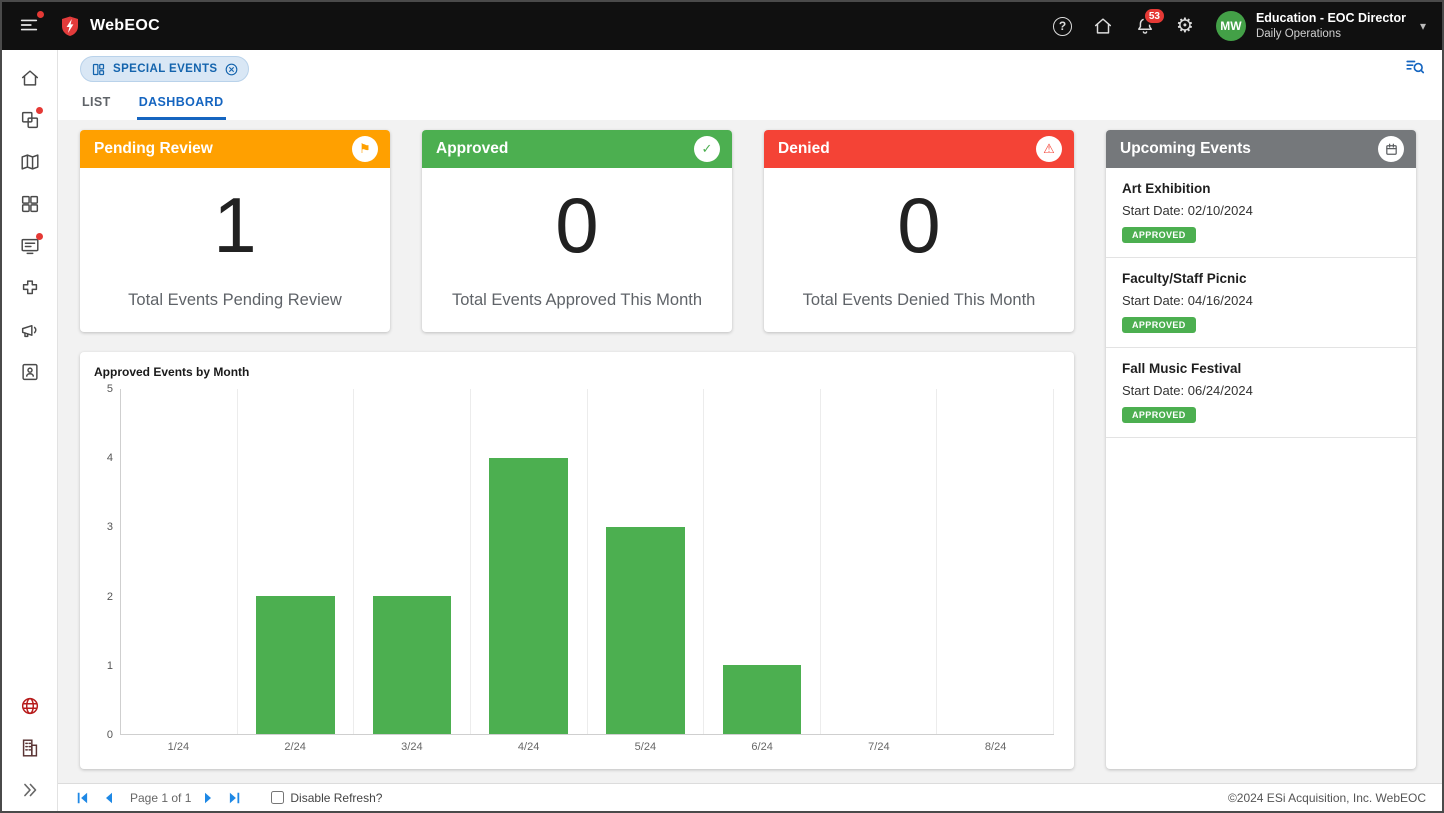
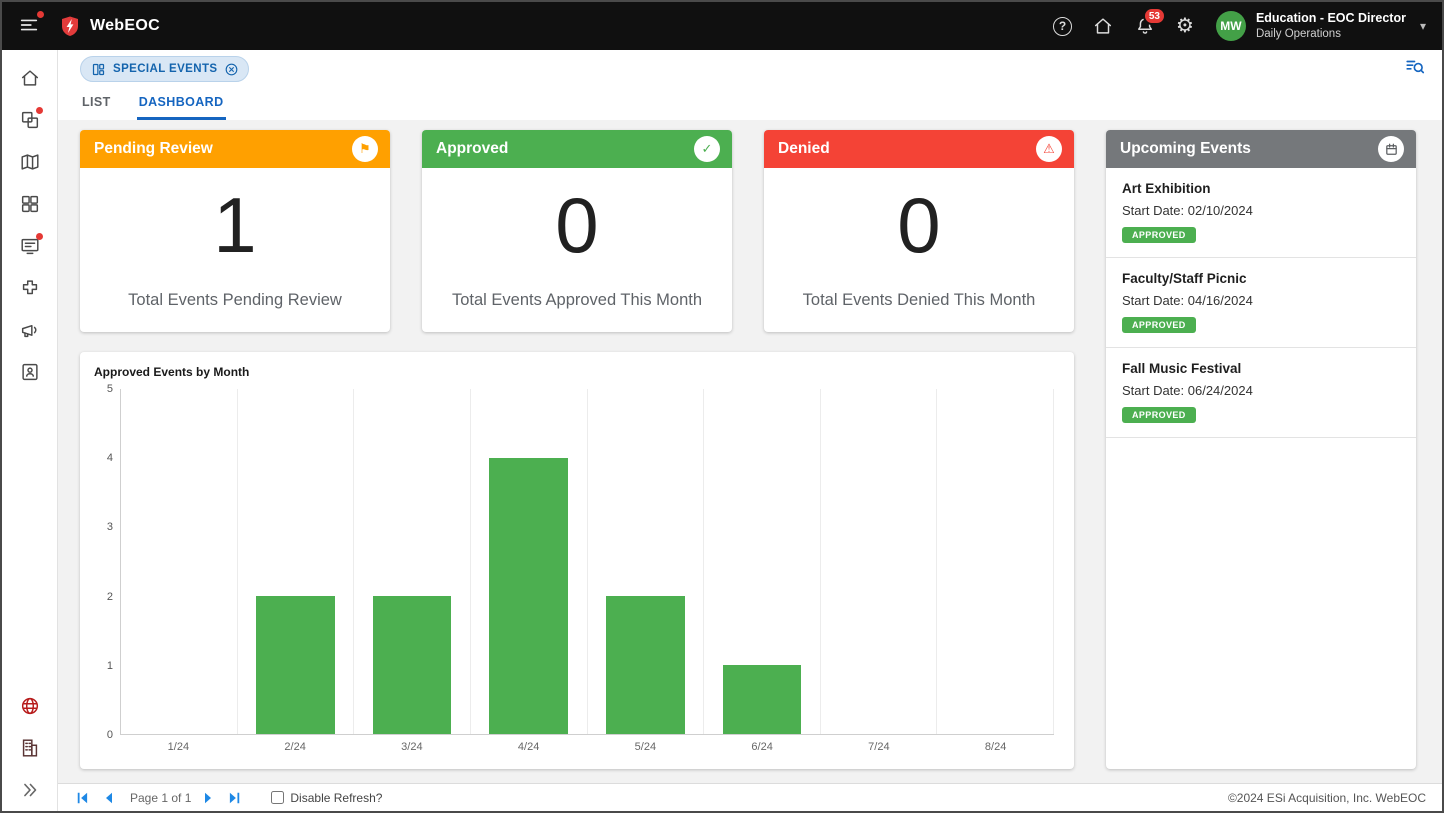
5/24: 3 -> 2
